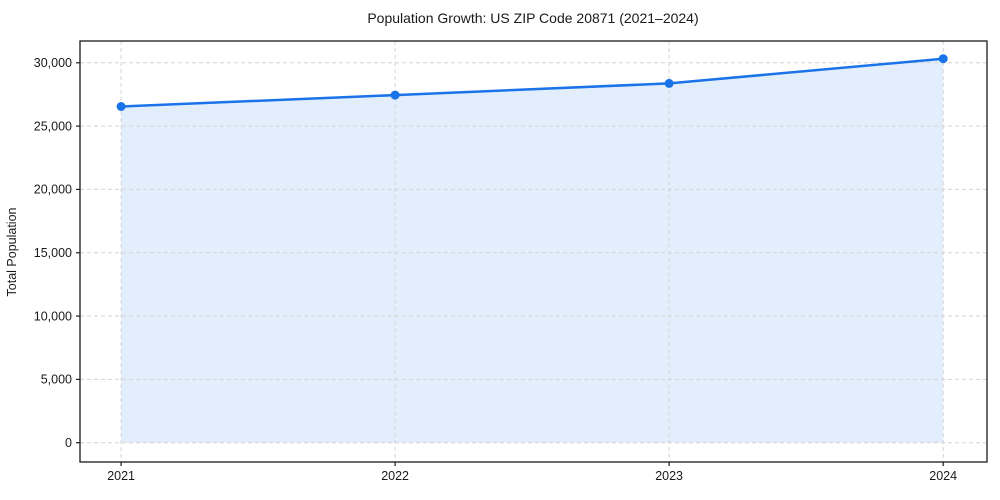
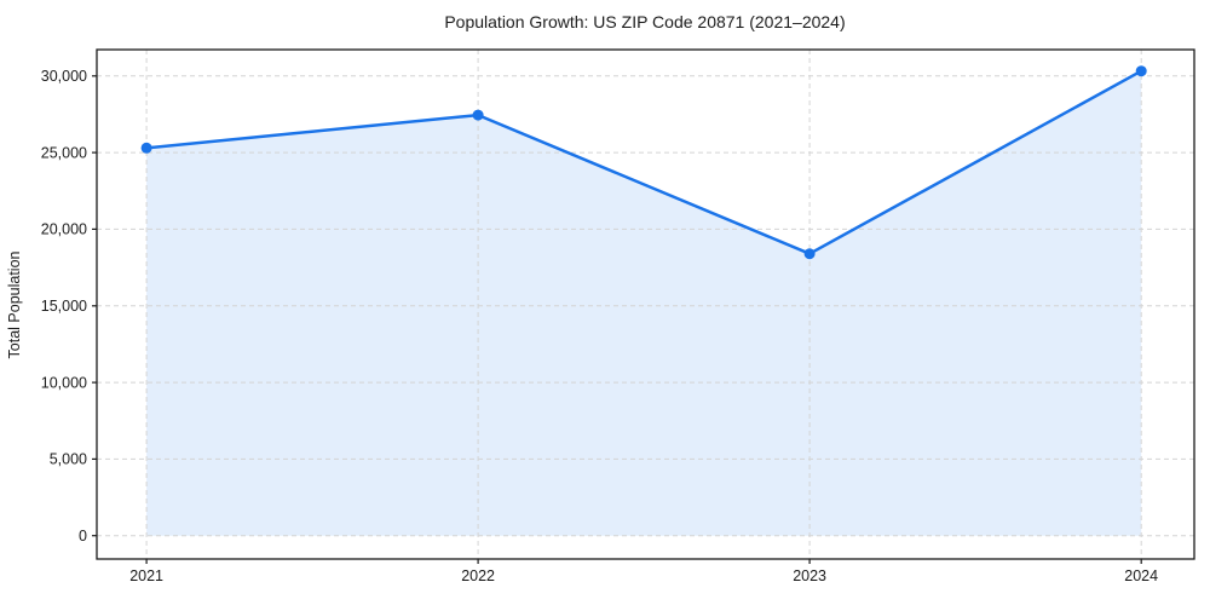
2021: 26600 -> 25300
2023: 28400 -> 18400
